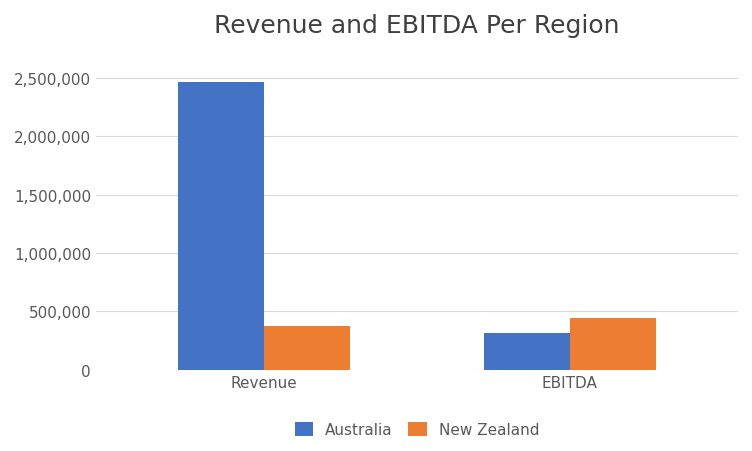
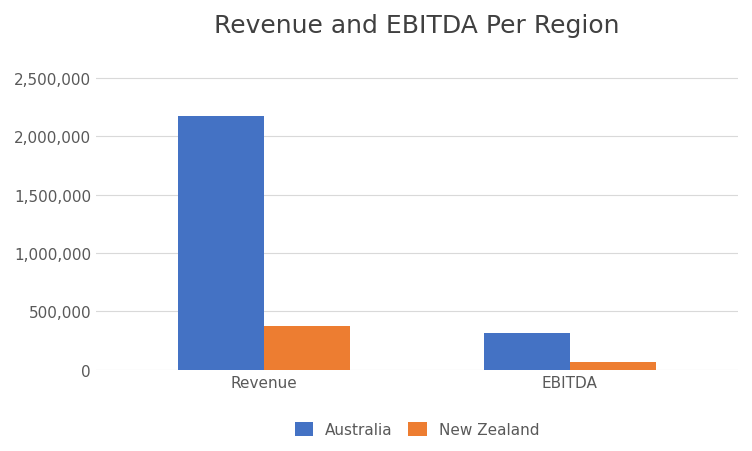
Australia/Revenue: 2,460,000 -> 2,170,000
New Zealand/EBITDA: 440,000 -> 60,000
